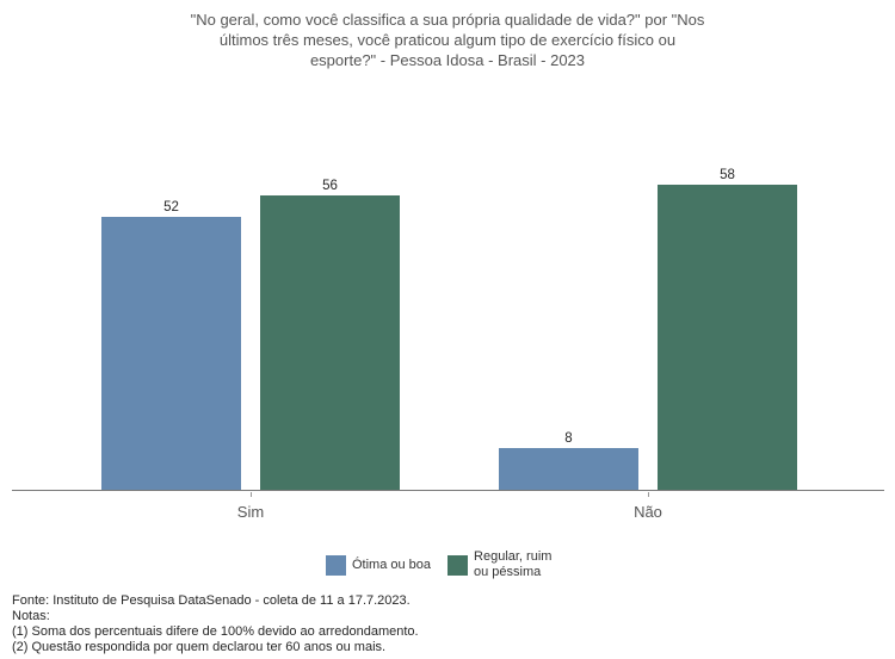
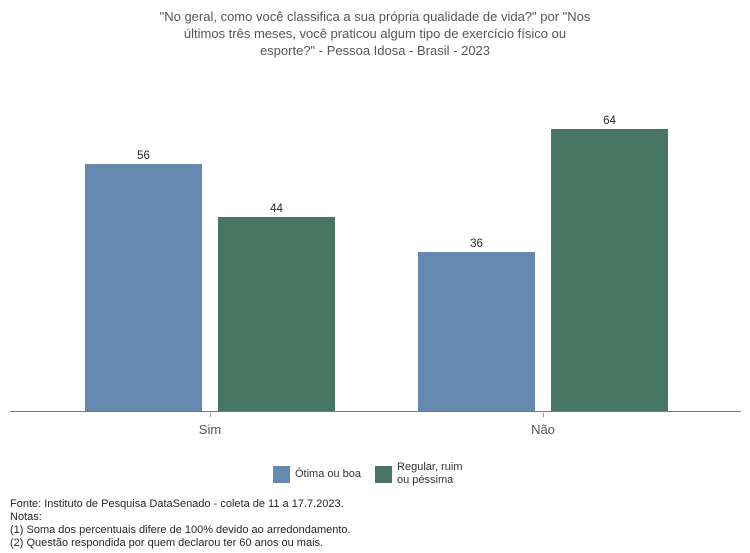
Ótima ou boa/Sim: 52 -> 56
Regular, ruim ou péssima/Sim: 56 -> 44
Ótima ou boa/Não: 8 -> 36
Regular, ruim ou péssima/Não: 58 -> 64
